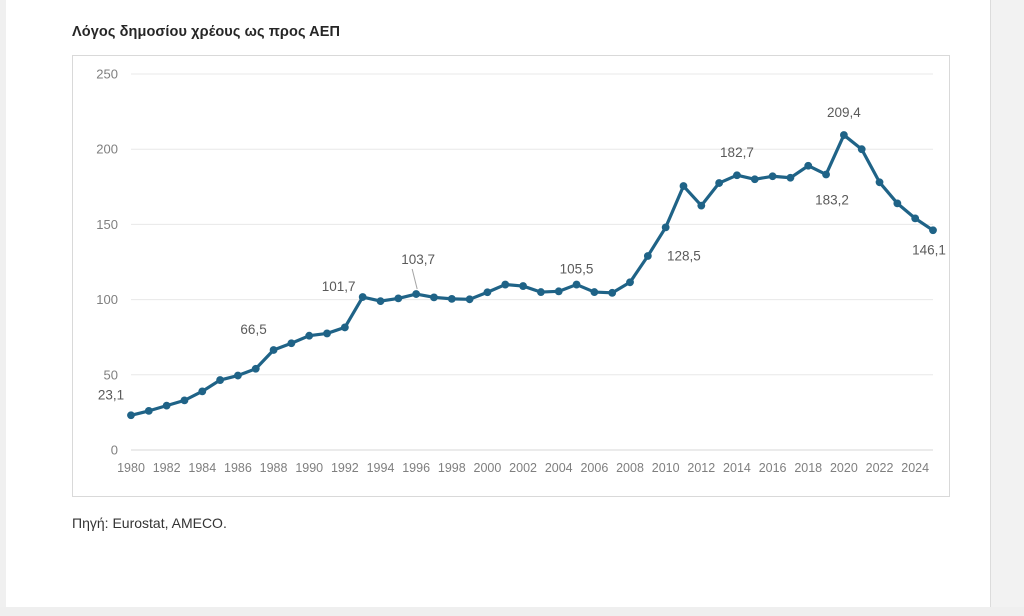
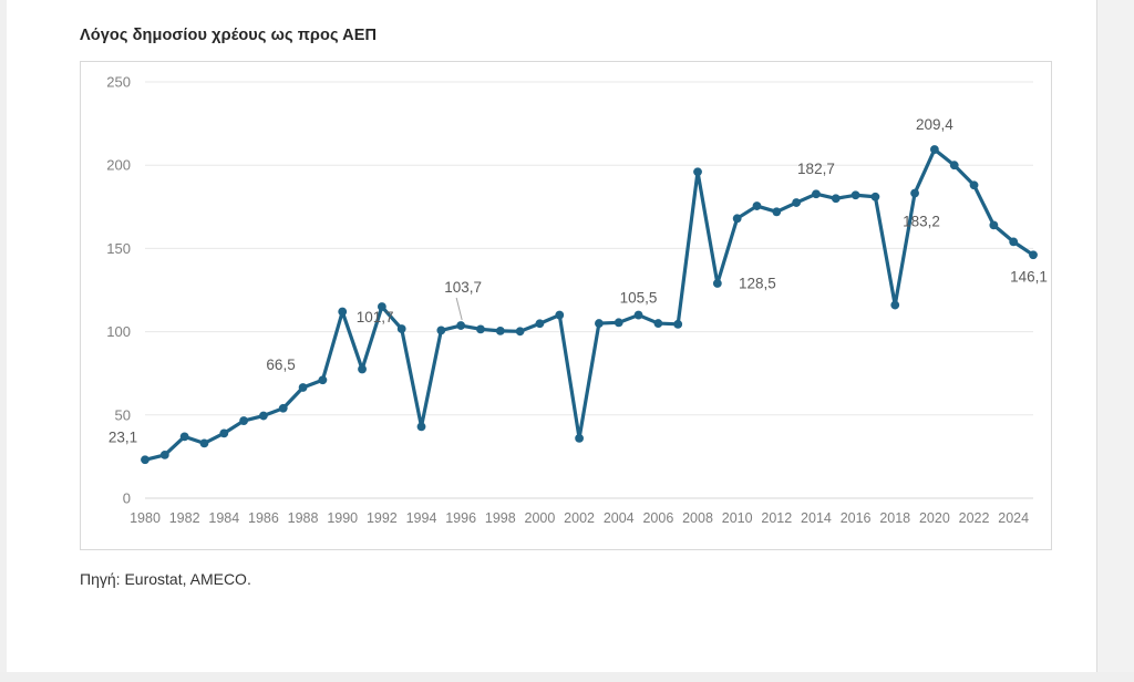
1982: 30 -> 37
1990: 76 -> 112
1992: 82 -> 115
1994: 99 -> 43
2002: 109 -> 36
2008: 112 -> 196
2010: 148 -> 168
2012: 162 -> 172
2018: 189 -> 116
2022: 178 -> 188
